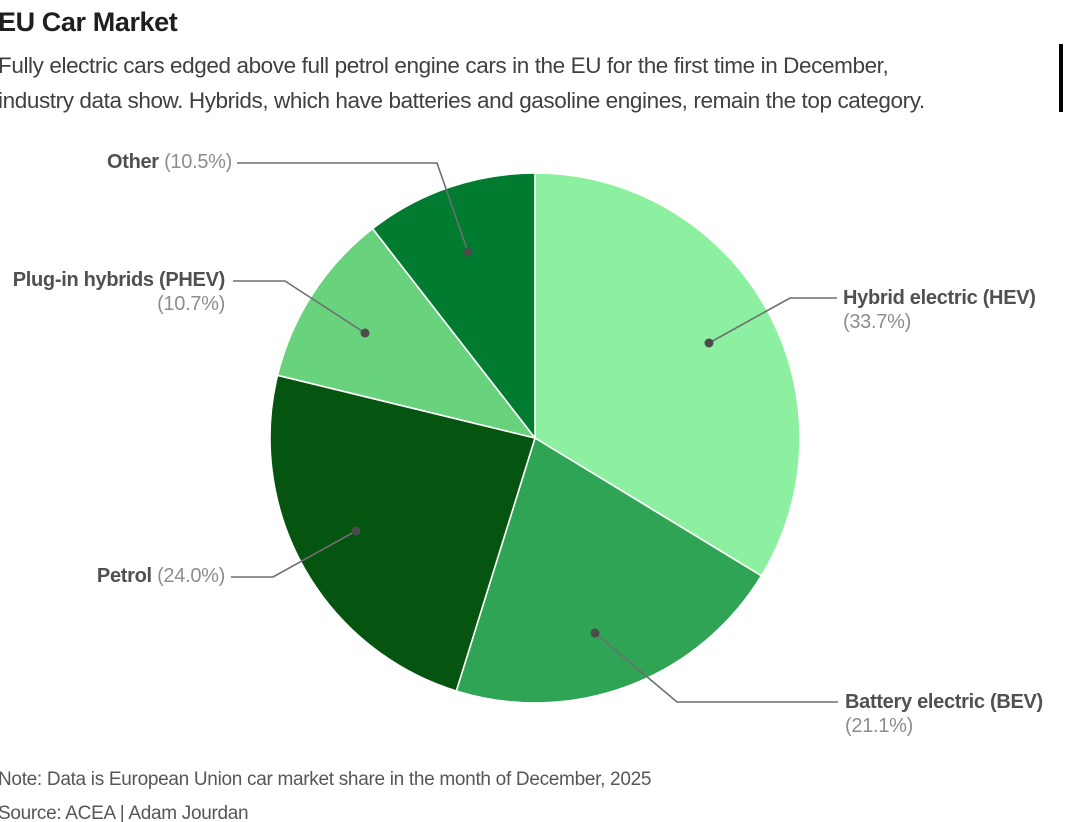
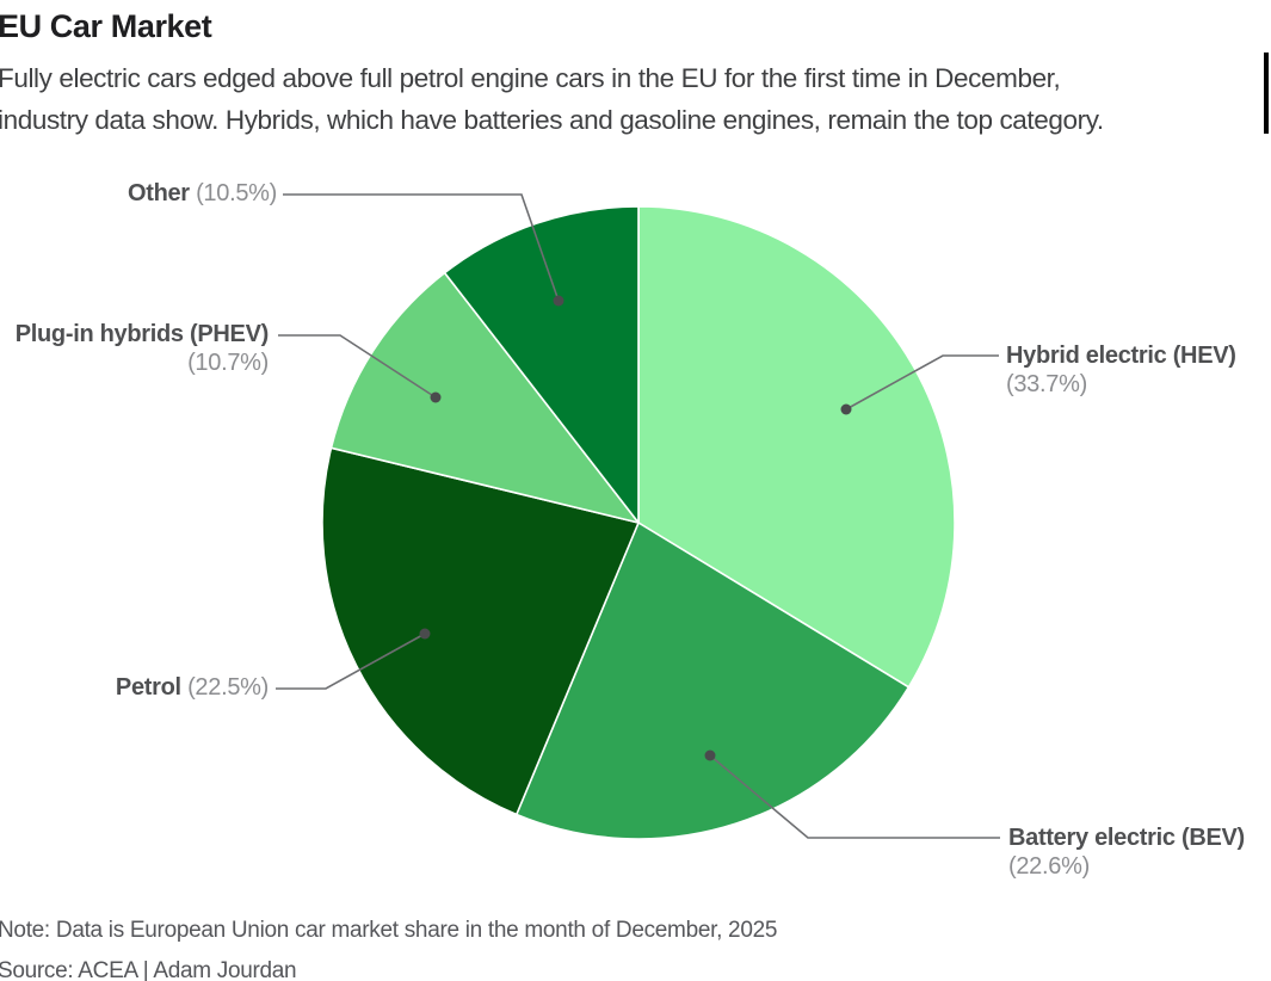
Battery electric (BEV): 21.1% -> 22.6%
Petrol: 24.0% -> 22.5%
